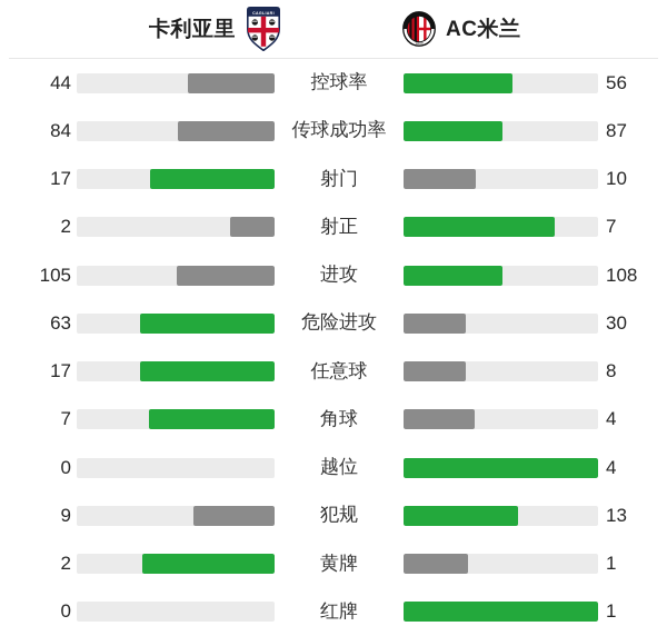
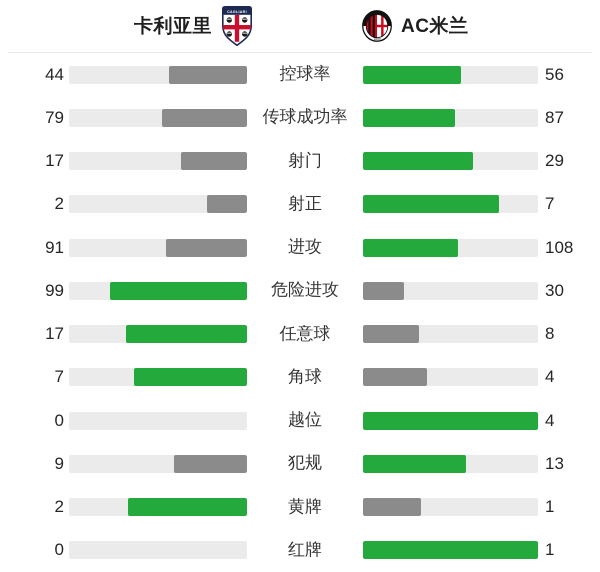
卡利亚里/传球成功率: 84 -> 79
AC米兰/射门: 10 -> 29
卡利亚里/进攻: 105 -> 91
卡利亚里/危险进攻: 63 -> 99
